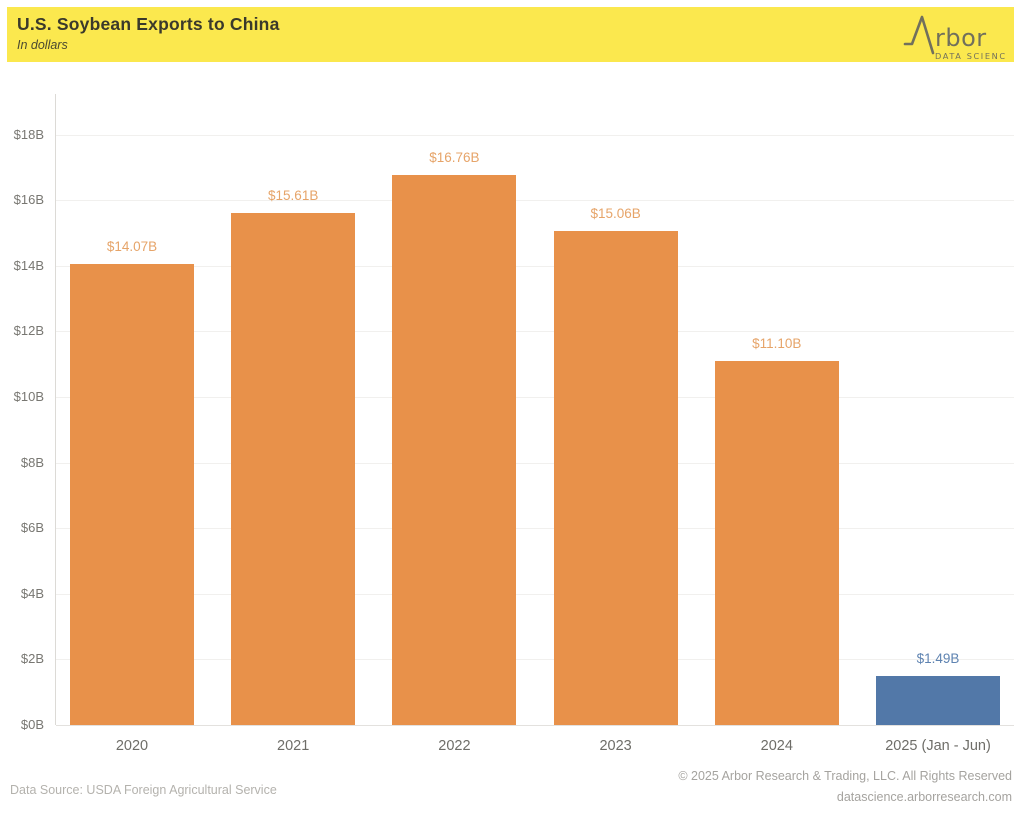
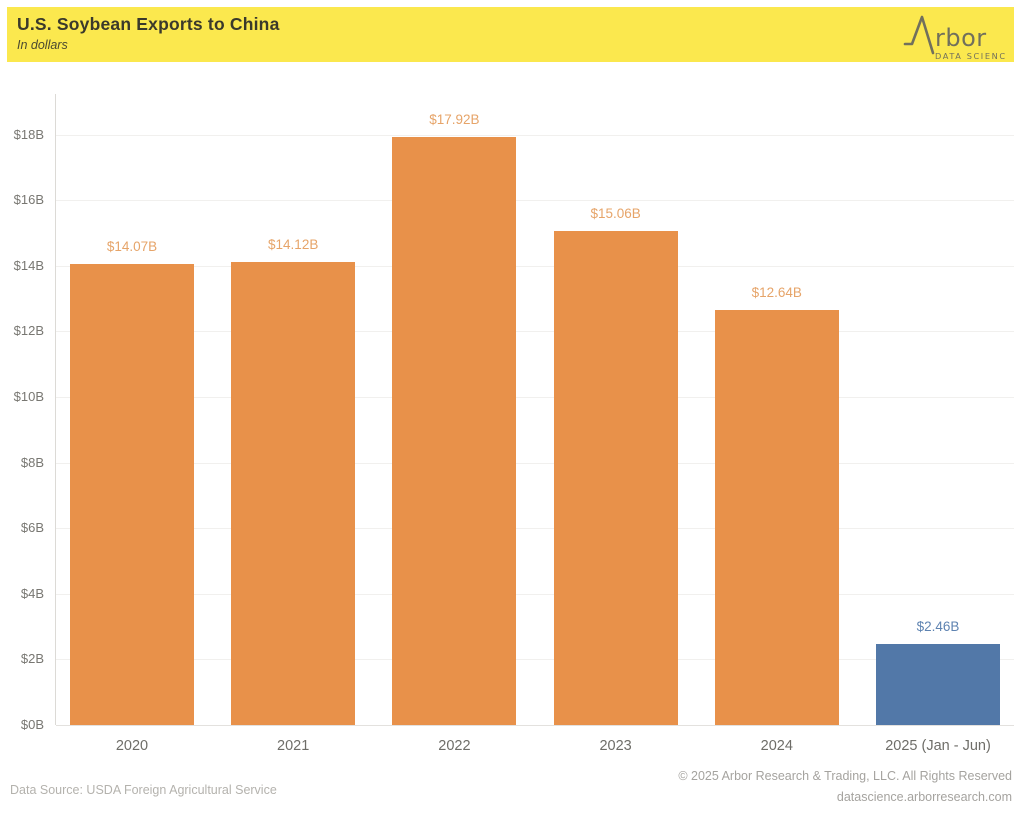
2021: $15.61B -> $14.12B
2022: $16.76B -> $17.92B
2024: $11.10B -> $12.64B
2025 (Jan - Jun): $1.49B -> $2.46B
